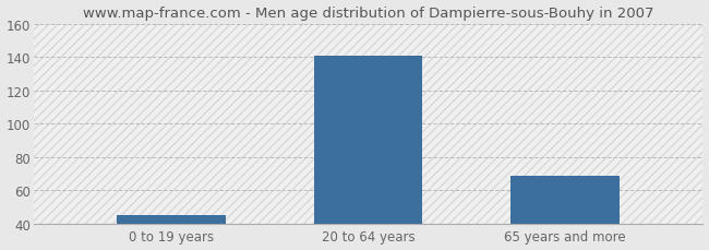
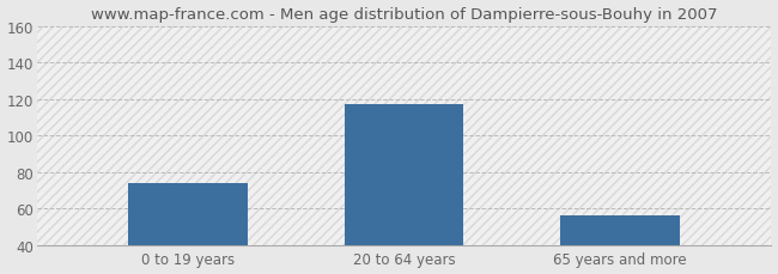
0 to 19 years: 45 -> 74
20 to 64 years: 141 -> 117
65 years and more: 69 -> 56
